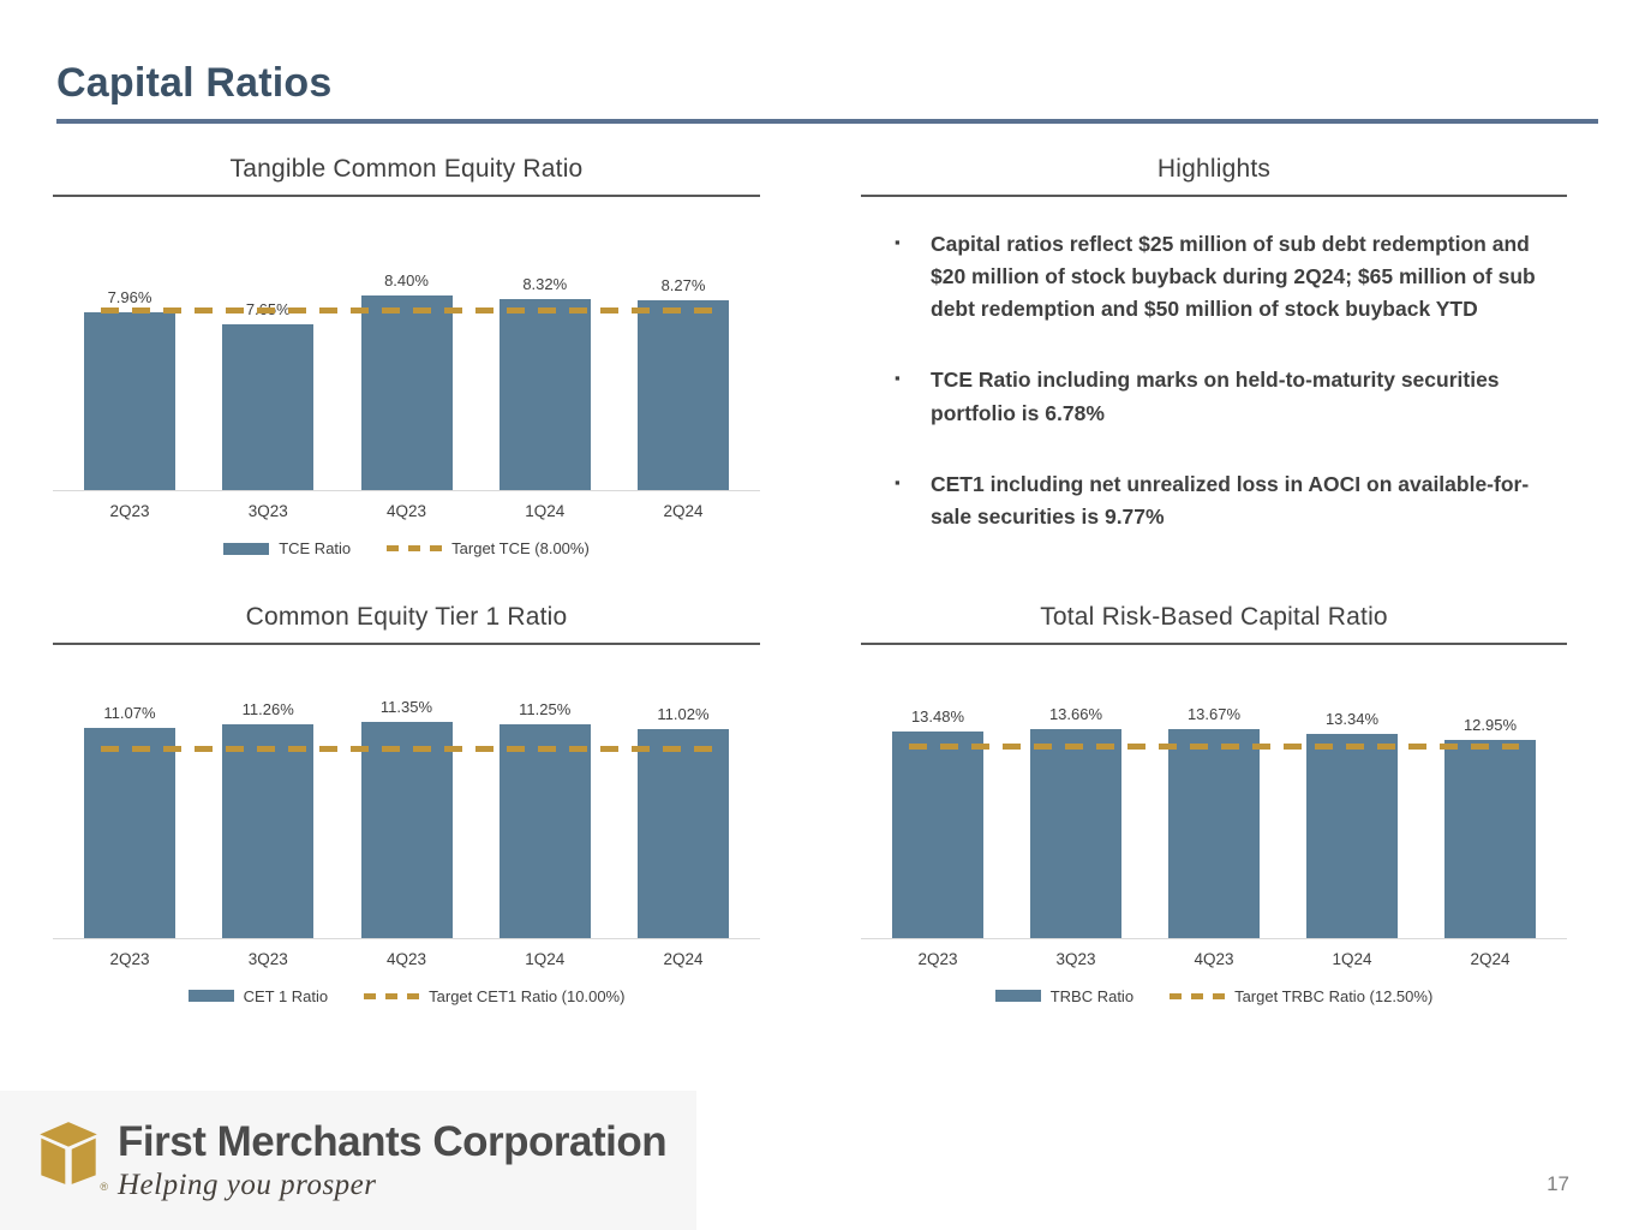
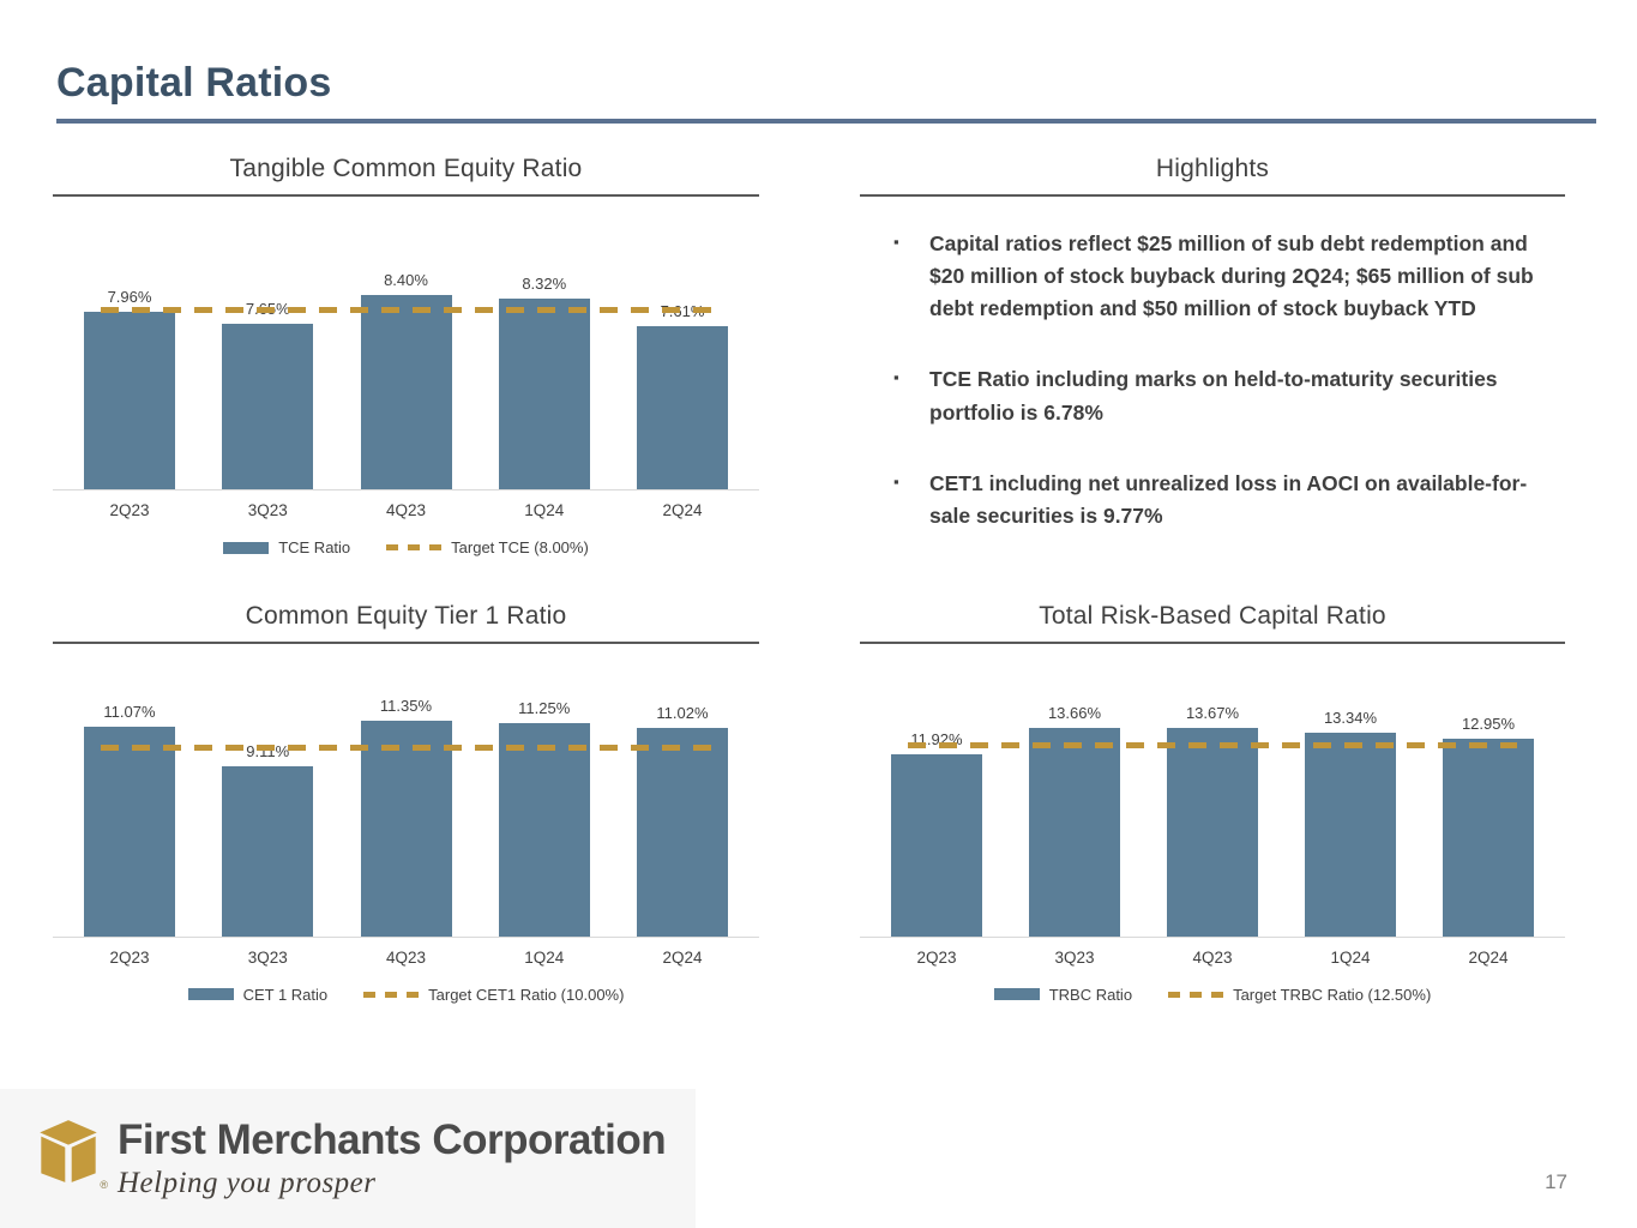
Tangible Common Equity Ratio/2Q24: 8.27% -> 7.61%
Common Equity Tier 1 Ratio/3Q23: 11.26% -> 9.11%
Total Risk-Based Capital Ratio/2Q23: 13.48% -> 11.92%
